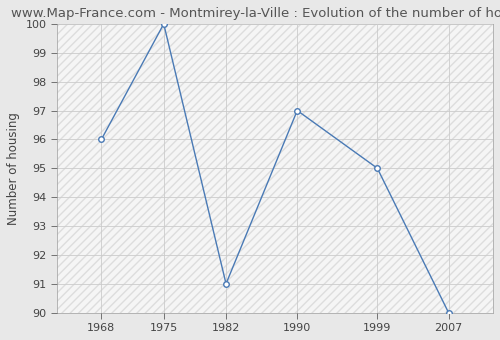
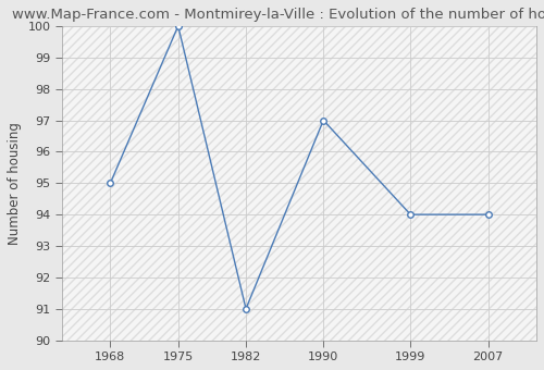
1968: 96 -> 95
1999: 95 -> 94
2007: 90 -> 94
